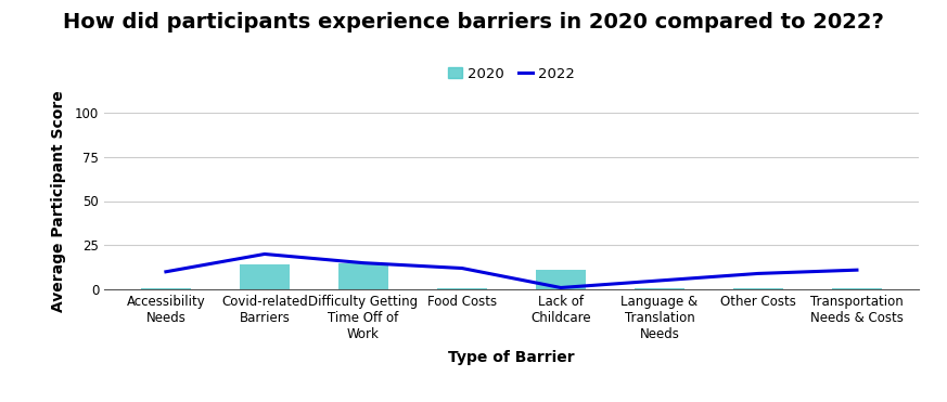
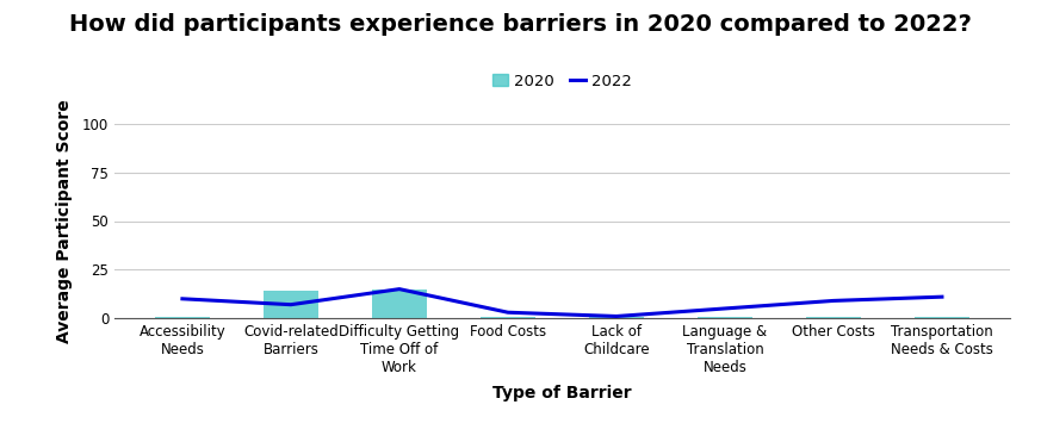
2022/Covid-related Barriers: 20 -> 7
2022/Food Costs: 12 -> 3
2020/Lack of Childcare: 11 -> 0
